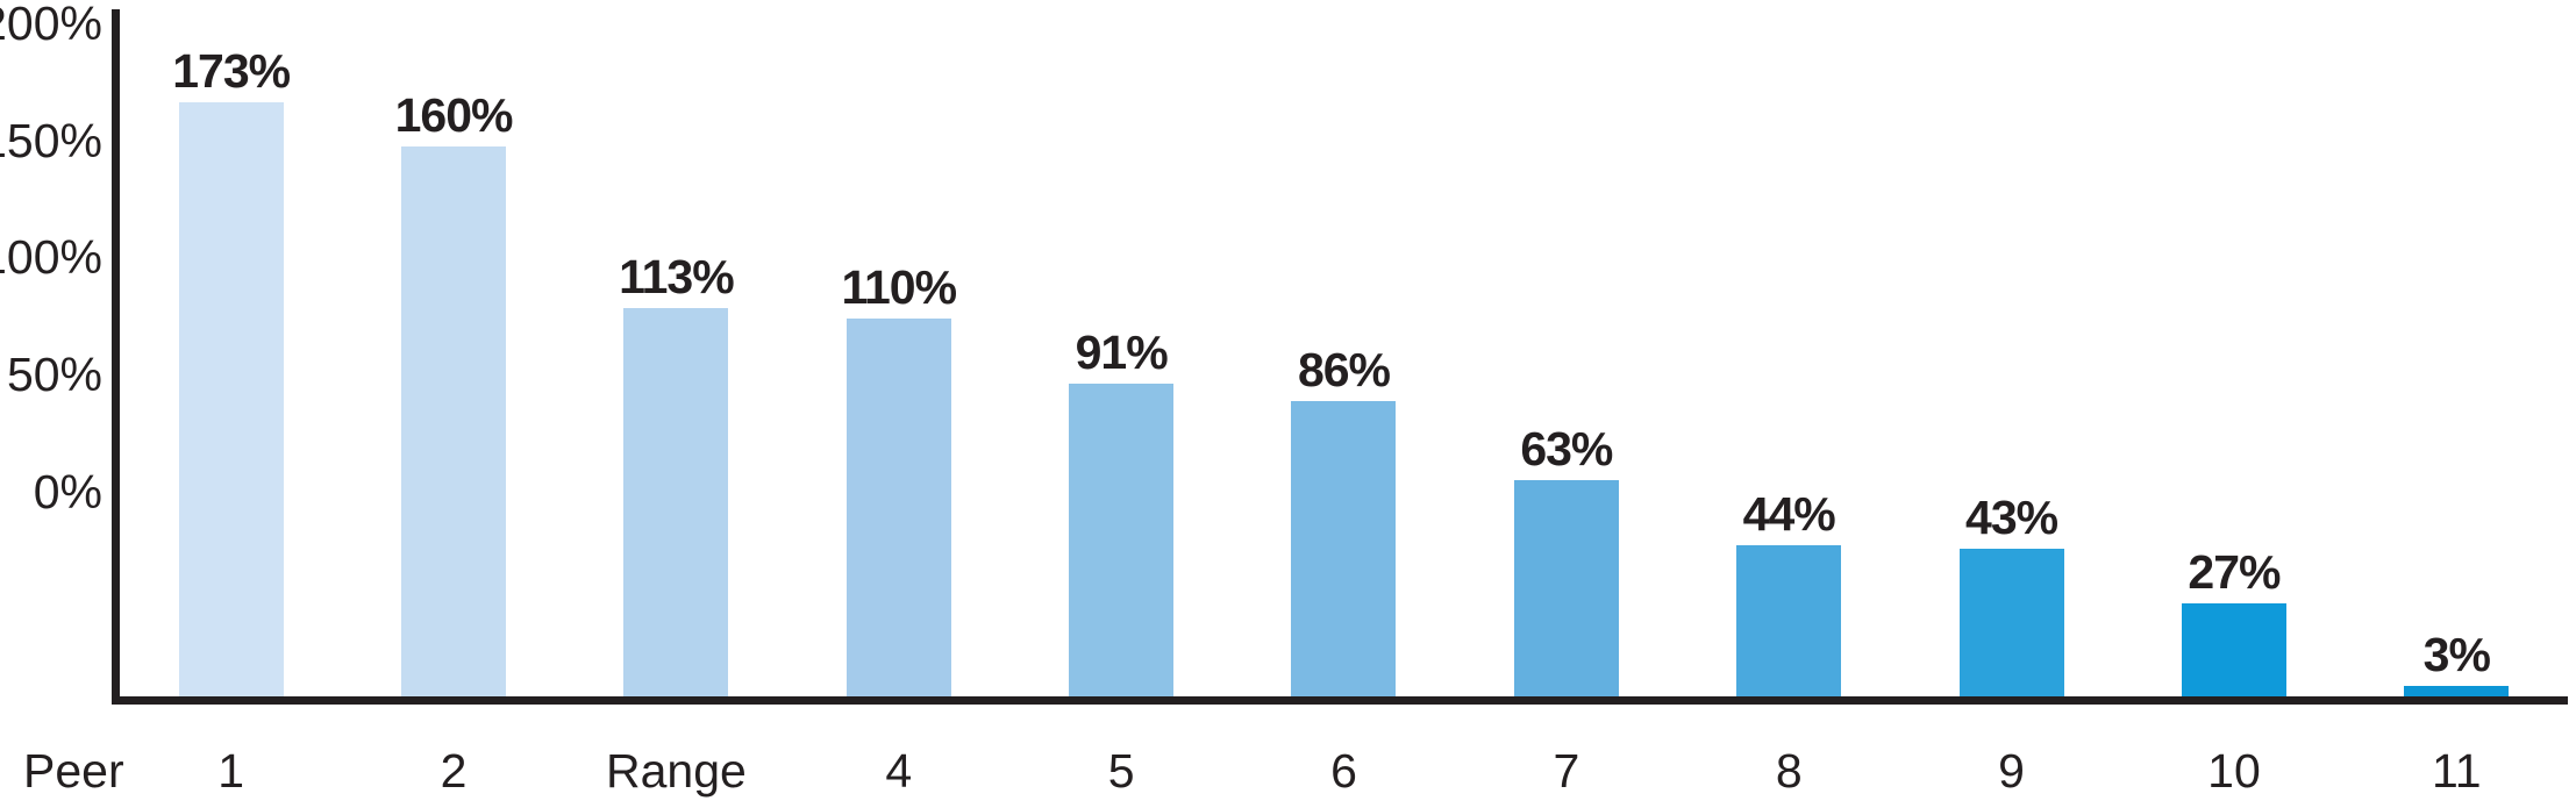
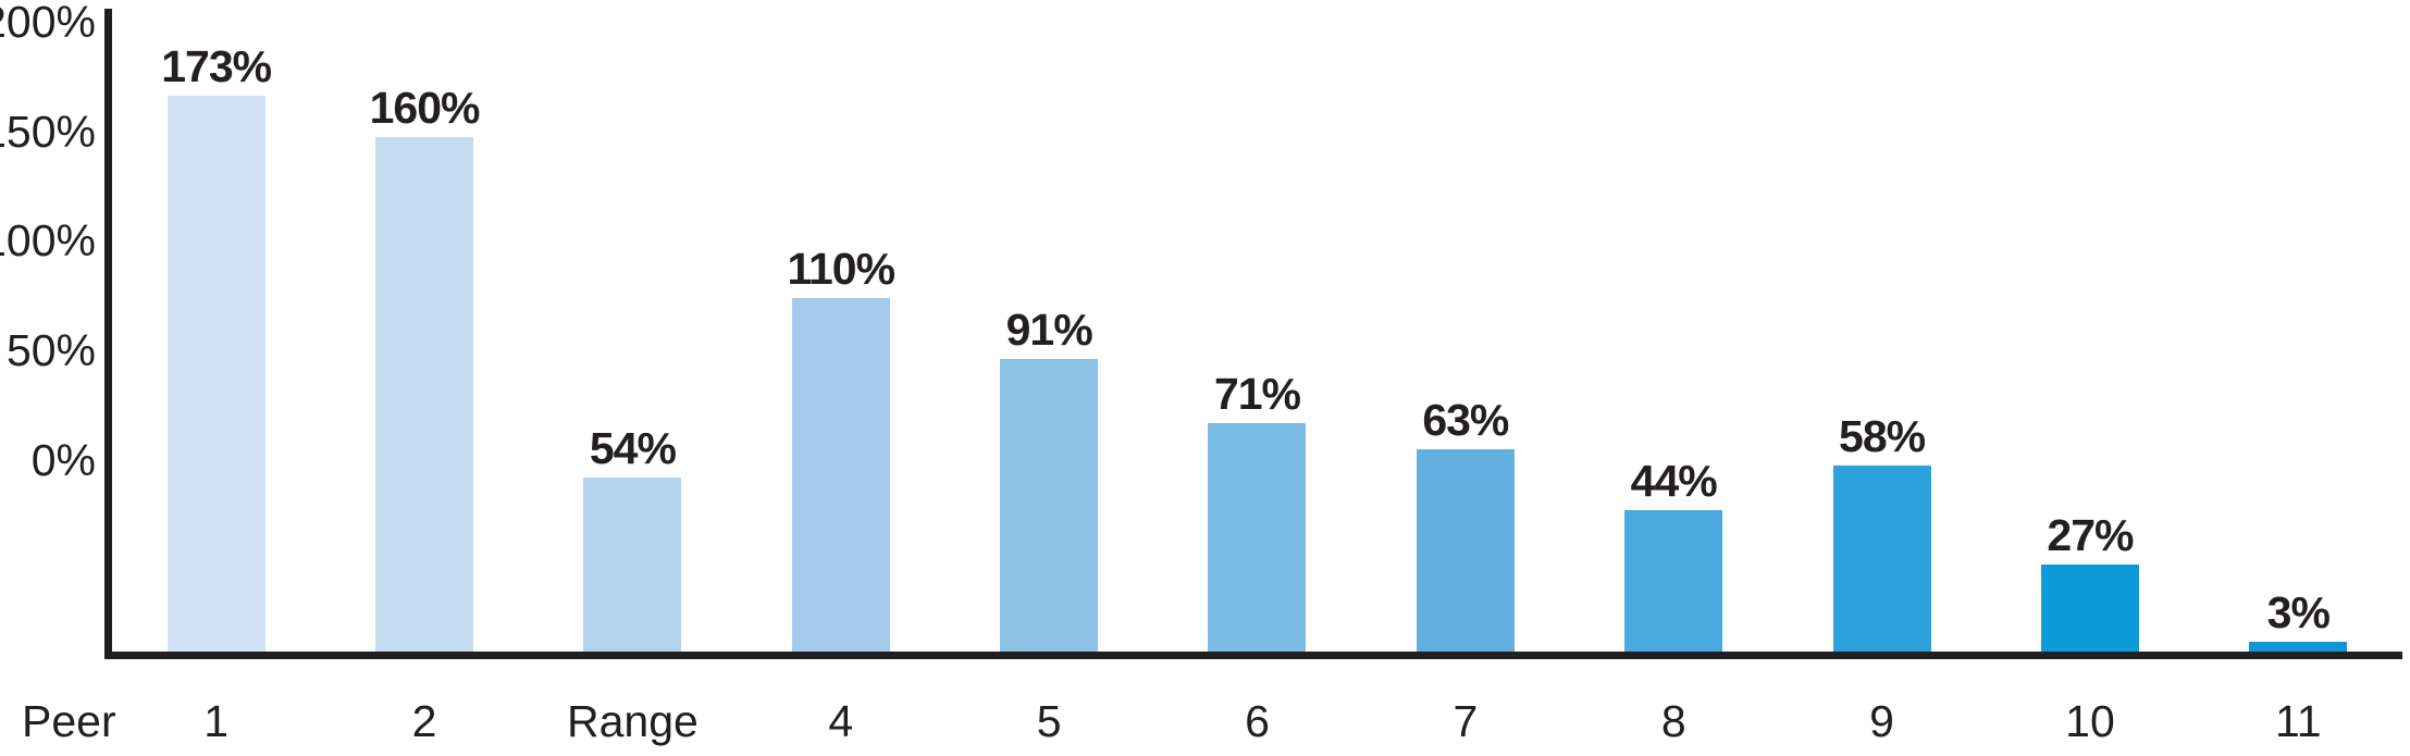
Range: 113% -> 54%
6: 86% -> 71%
9: 43% -> 58%
